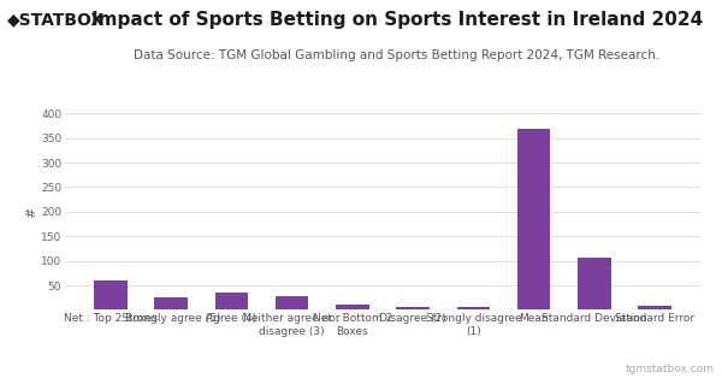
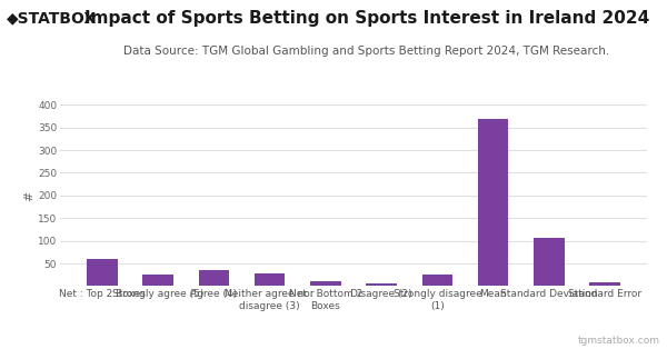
Strongly disagree (1): 5 -> 25
